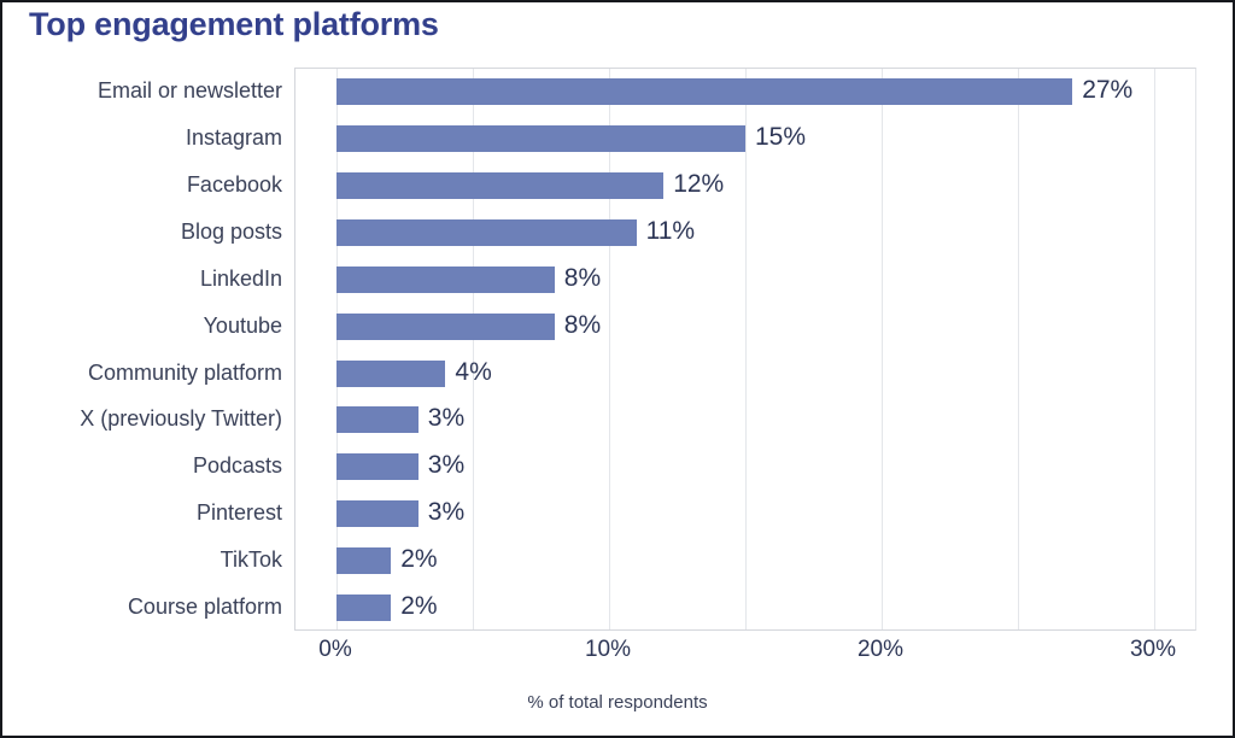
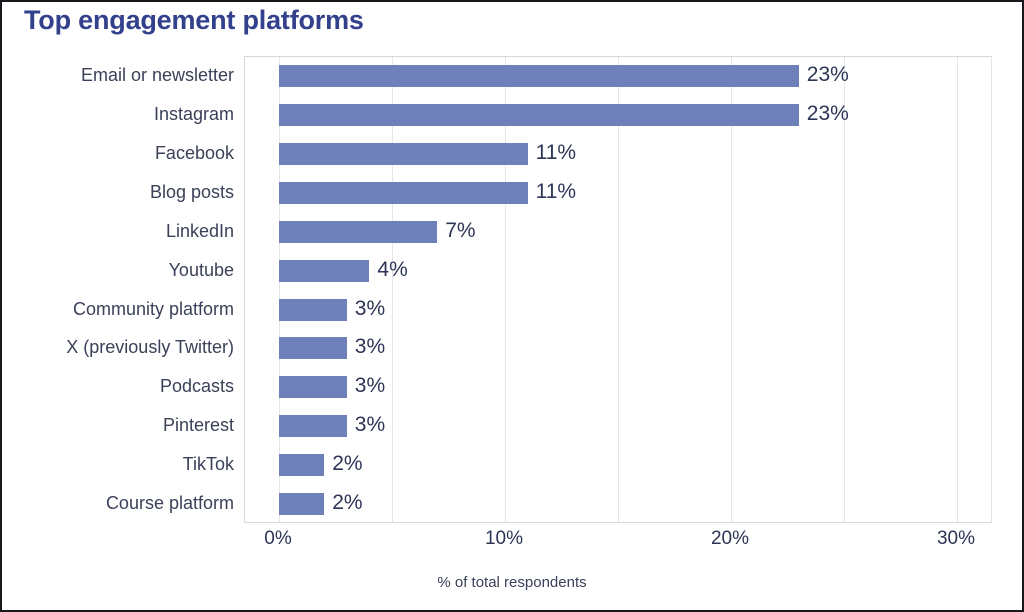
Email or newsletter: 27% -> 23%
Instagram: 15% -> 23%
Facebook: 12% -> 11%
LinkedIn: 8% -> 7%
Youtube: 8% -> 4%
Community platform: 4% -> 3%
